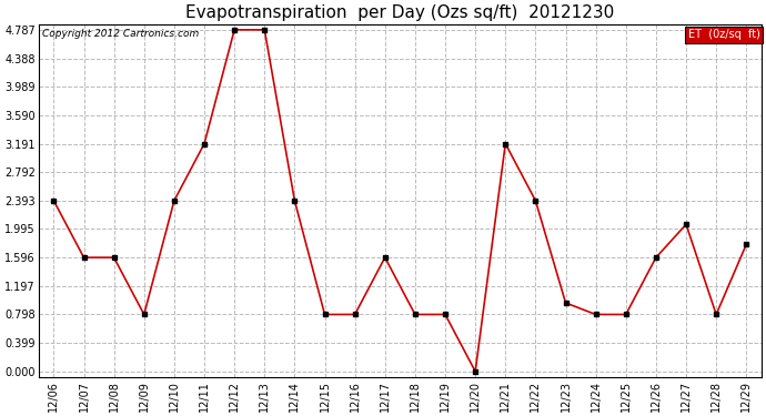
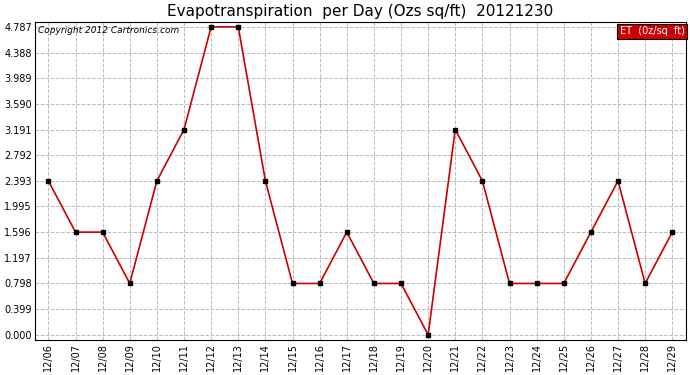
12/23: 0.96 -> 0.80
12/27: 2.06 -> 2.39
12/29: 1.78 -> 1.60
